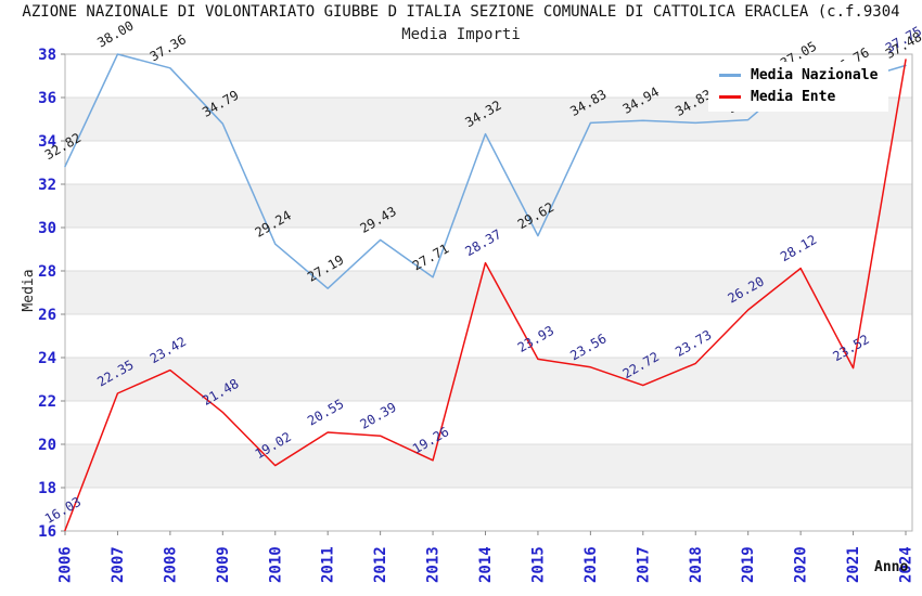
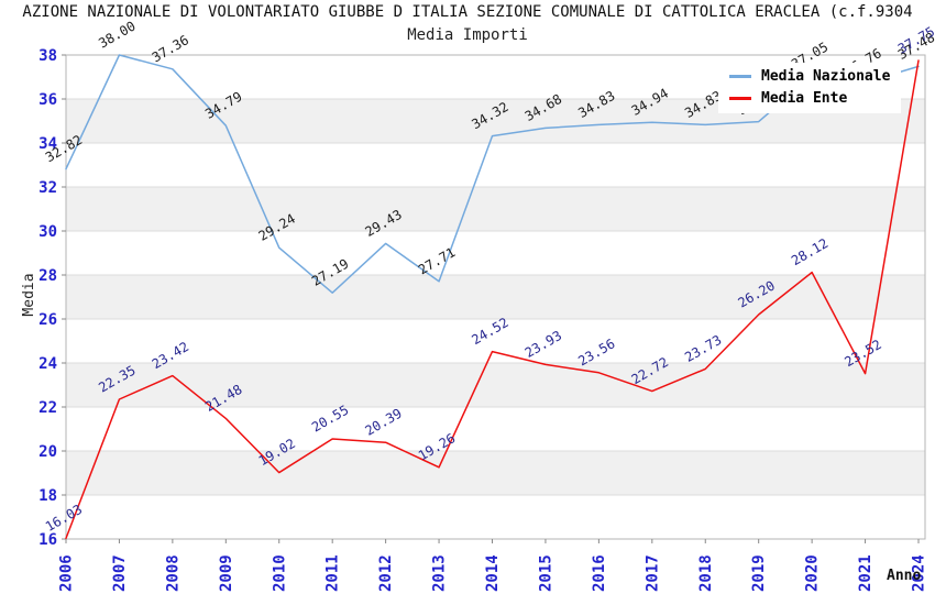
Media Ente/2014: 28.37 -> 24.52
Media Nazionale/2015: 29.62 -> 34.68
